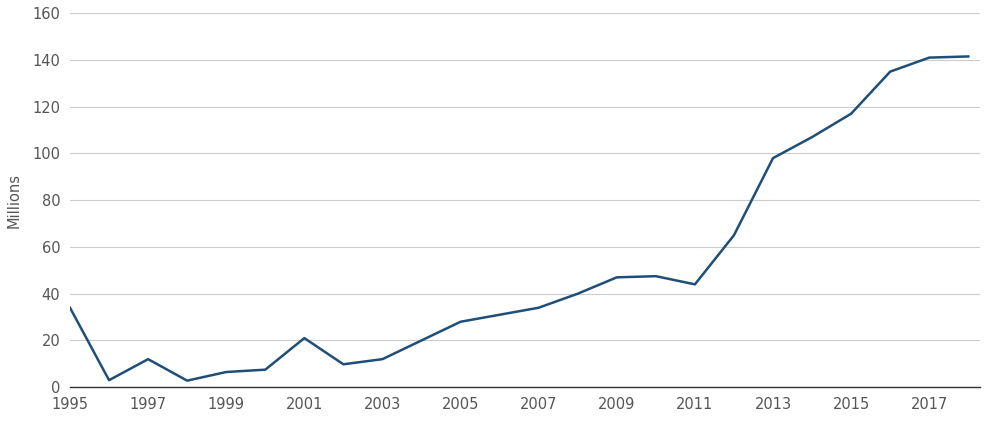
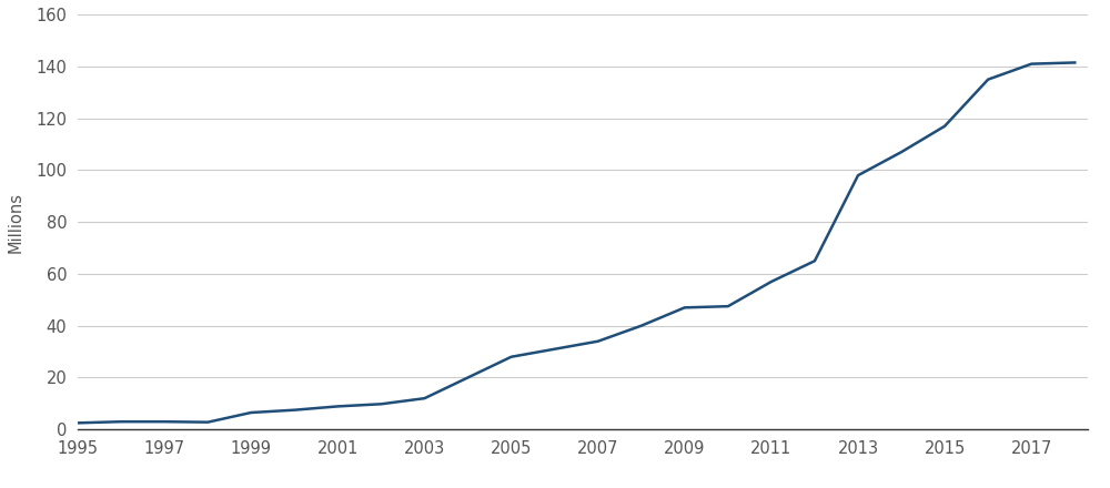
1995: 34.0 -> 2.5
1997: 12.0 -> 3.0
2001: 21.0 -> 8.9
2011: 44.0 -> 57.0
